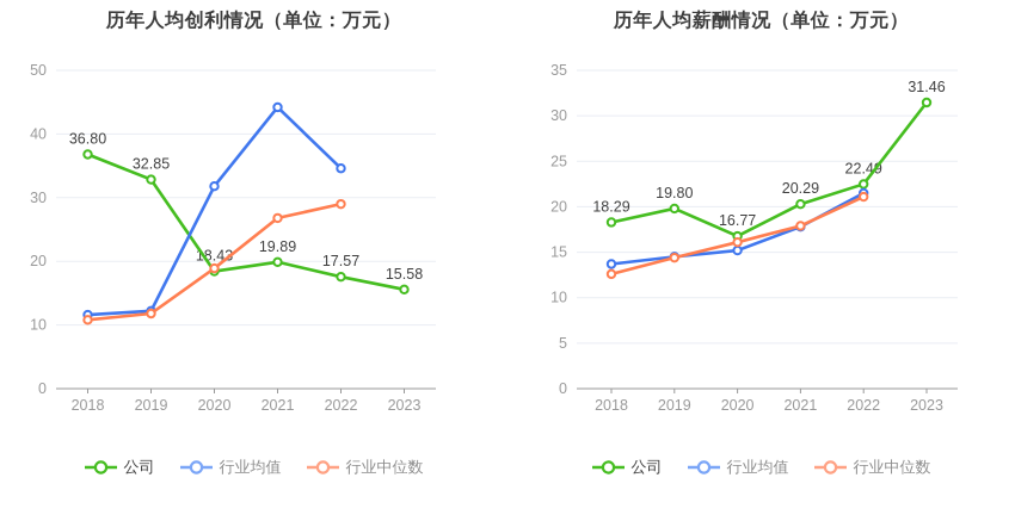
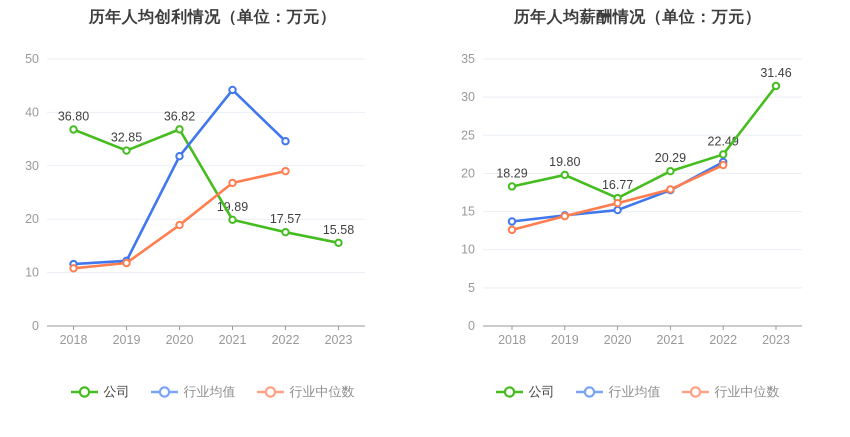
历年人均创利情况（单位：万元）/公司/2020: 18.43 -> 36.82
